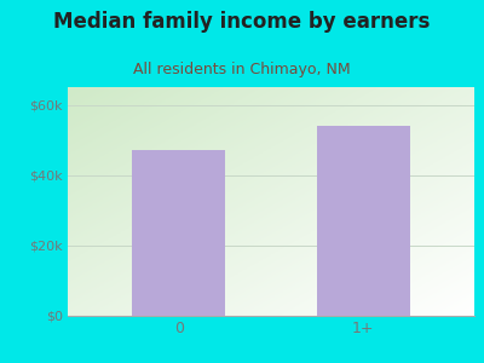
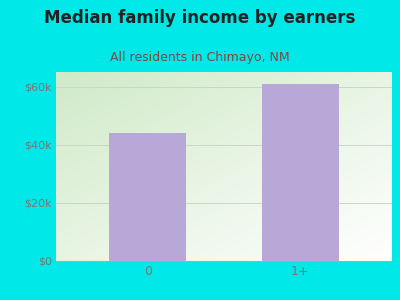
0: $47k -> $44k
1+: $54k -> $61k
